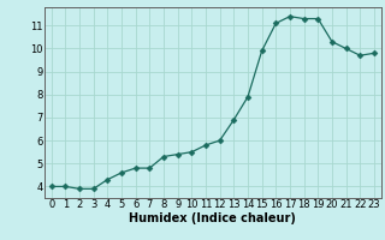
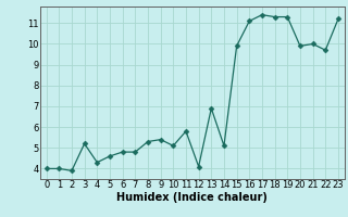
3: 3.9 -> 5.2
10: 5.5 -> 5.1
12: 6.0 -> 4.1
14: 7.9 -> 5.1
20: 10.3 -> 9.9
23: 9.8 -> 11.2
